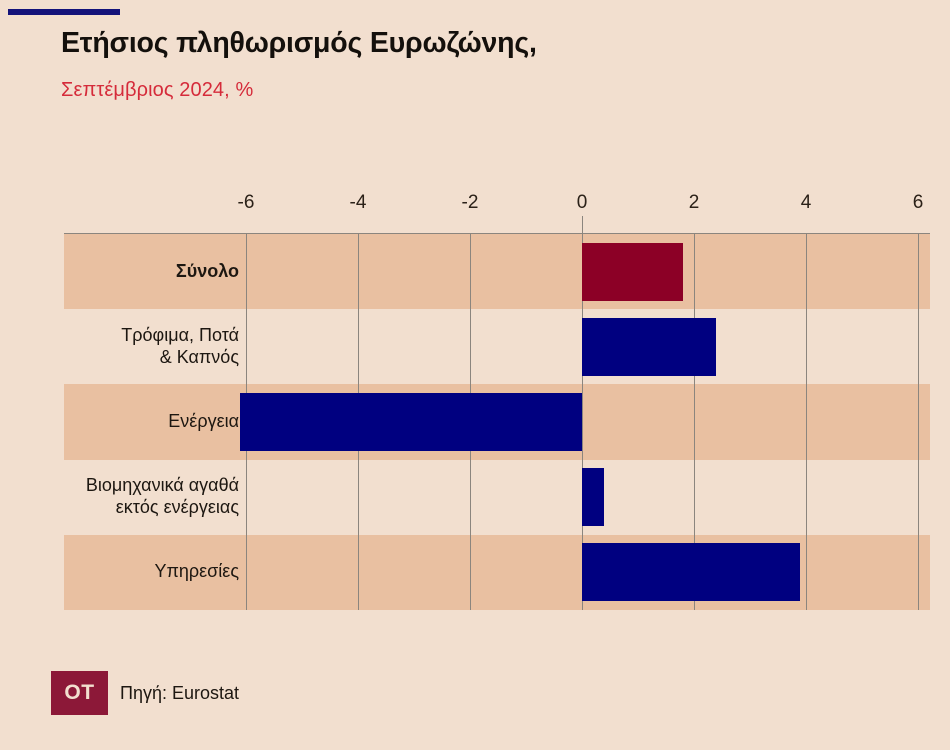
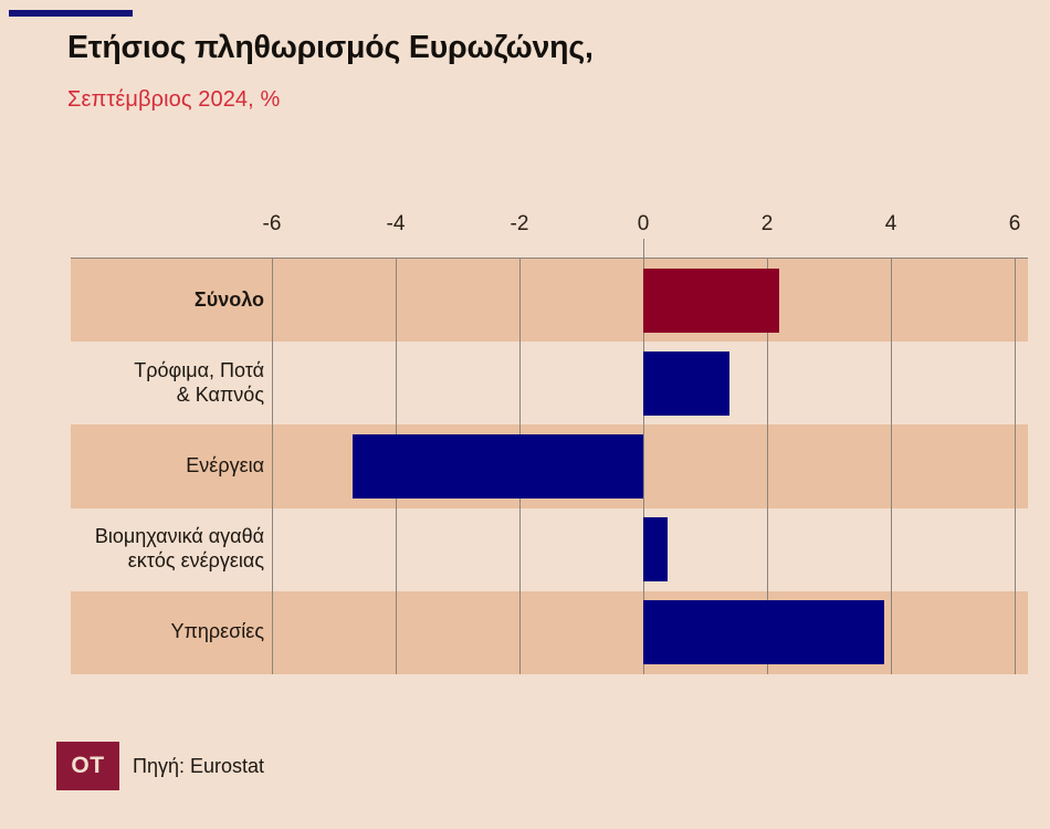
Σύνολο: 1.8 -> 2.2
Τρόφιμα, Ποτά & Καπνός: 2.4 -> 1.4
Ενέργεια: -6.1 -> -4.7
